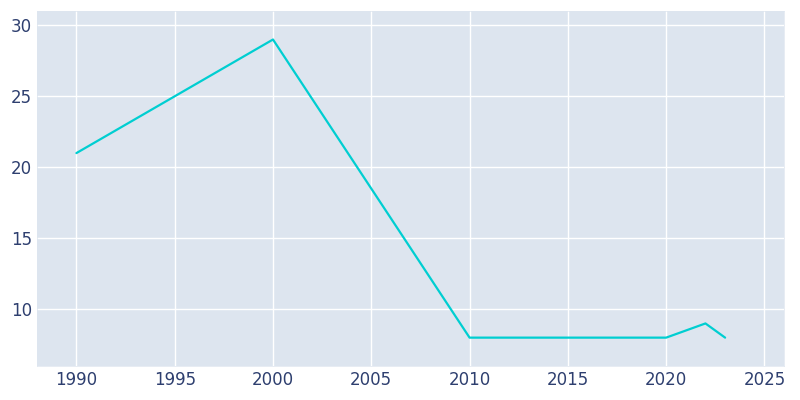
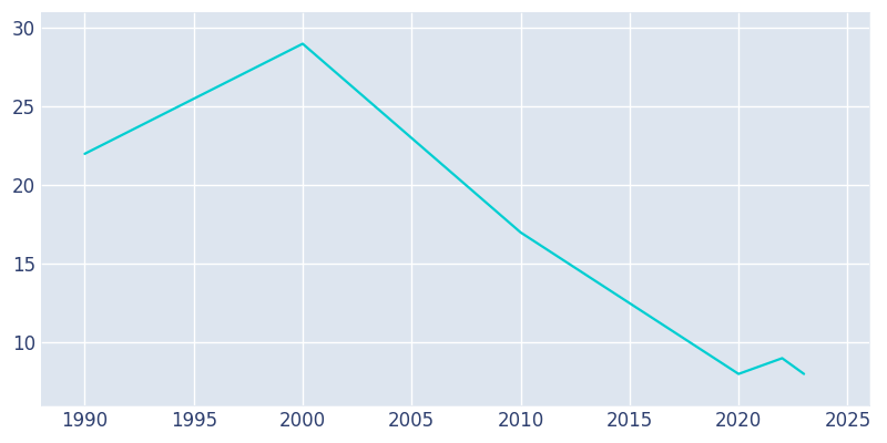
1990: 21 -> 22
2010: 8 -> 17
